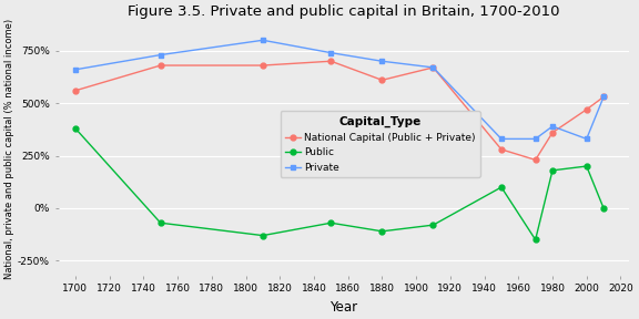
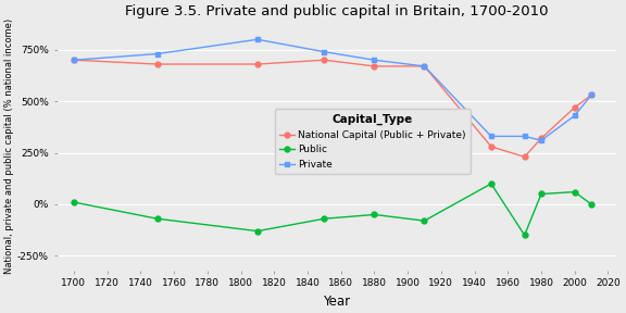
National Capital (Public + Private)/1700: 560% -> 700%
Private/1700: 660% -> 700%
Public/1700: 380% -> 10%
National Capital (Public + Private)/1880: 610% -> 670%
Public/1880: -110% -> -50%
National Capital (Public + Private)/1980: 360% -> 320%
Private/1980: 390% -> 310%
Public/1980: 180% -> 50%
Private/2000: 330% -> 430%
Public/2000: 200% -> 60%
